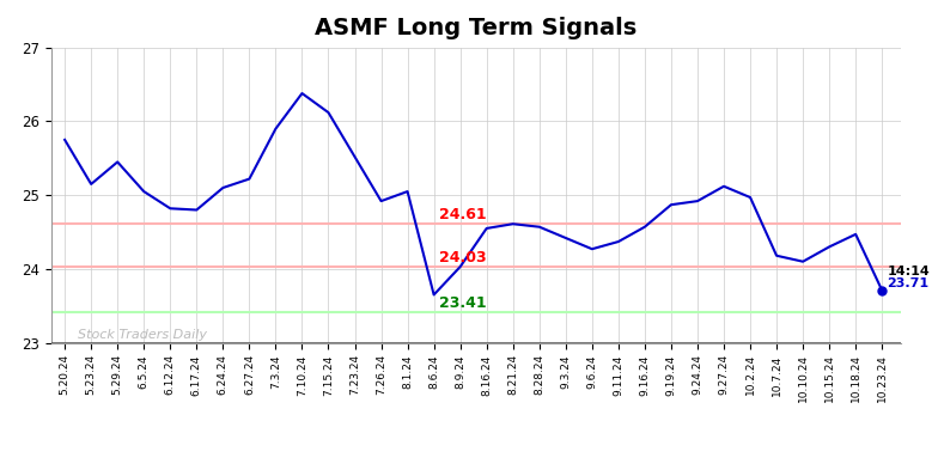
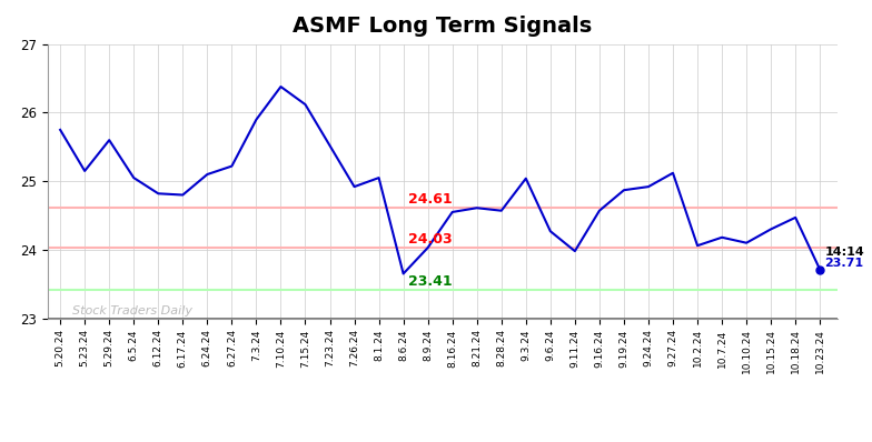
5.29.24: 25.45 -> 25.60
9.3.24: 24.42 -> 25.04
9.11.24: 24.37 -> 23.98
10.2.24: 24.97 -> 24.06
